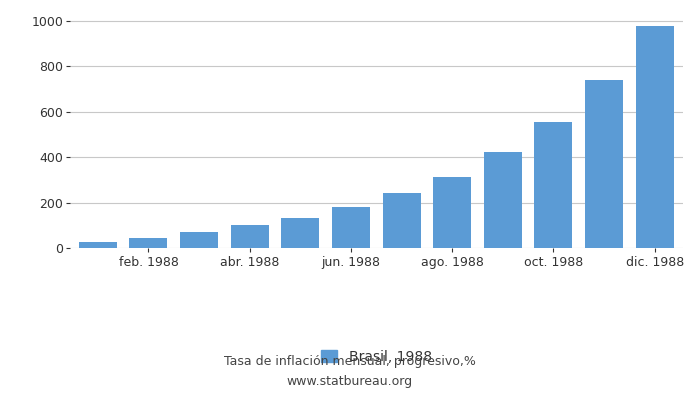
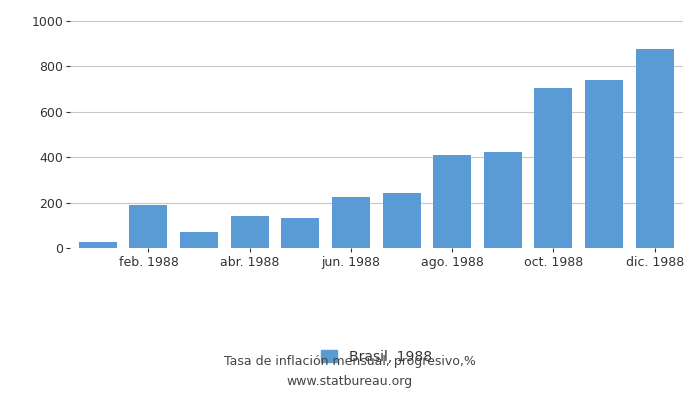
feb. 1988: 43 -> 190
abr. 1988: 103 -> 140
jun. 1988: 180 -> 225
ago. 1988: 312 -> 410
oct. 1988: 557 -> 705
dic. 1988: 980 -> 875
